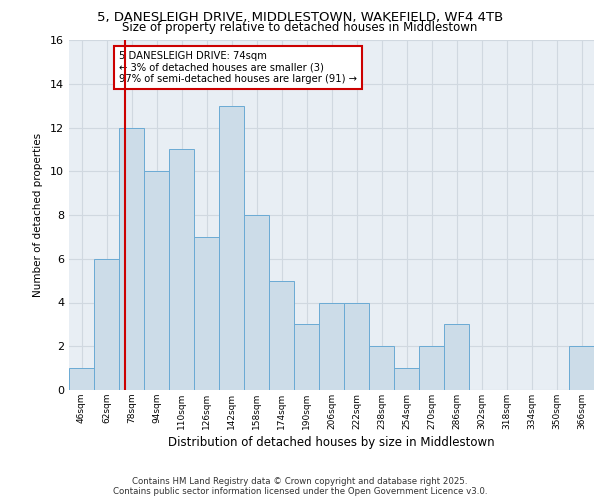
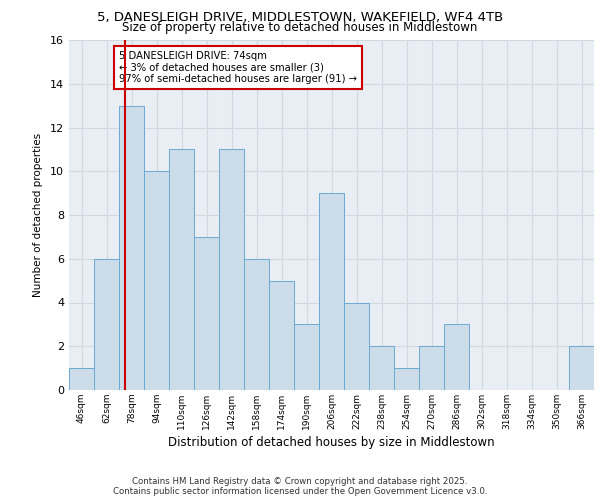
78sqm: 12 -> 13
142sqm: 13 -> 11
158sqm: 8 -> 6
206sqm: 4 -> 9
